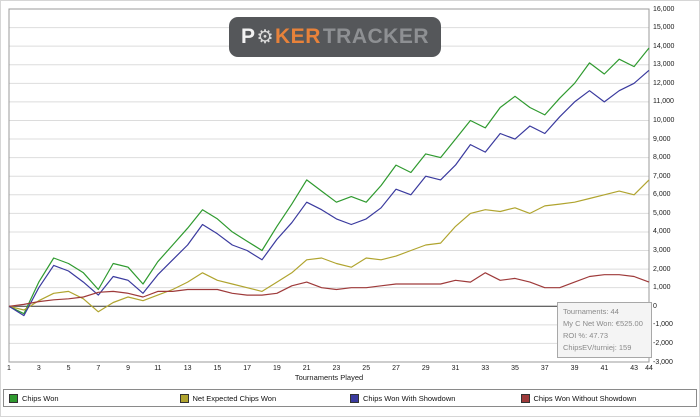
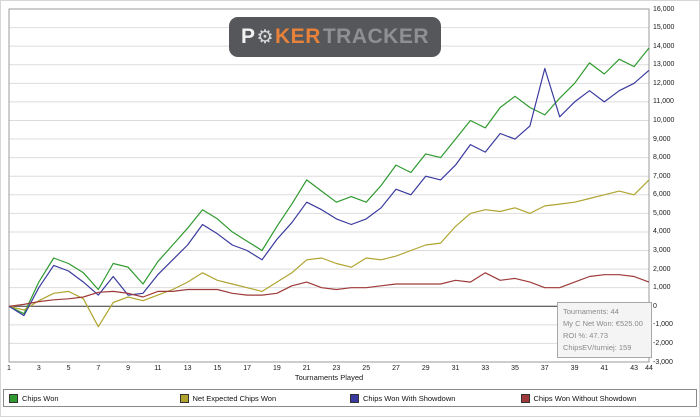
Net Expected Chips Won/7: -300 -> -1100
Chips Won With Showdown/9: 1400 -> 600
Chips Won With Showdown/37: 9300 -> 12800
